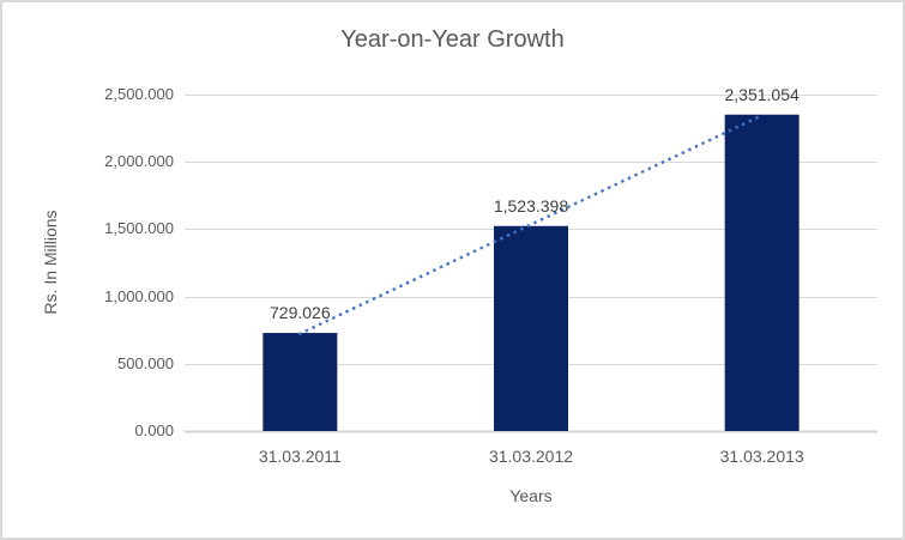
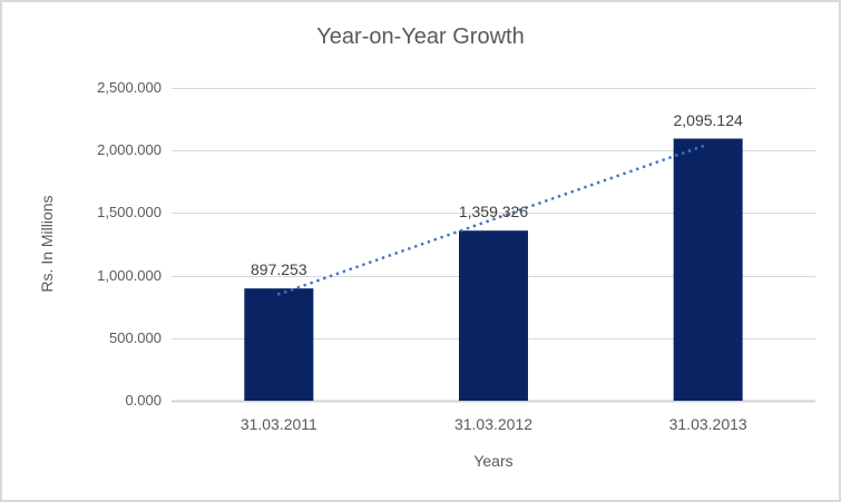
31.03.2011: 729.026 -> 897.253
31.03.2012: 1,523.398 -> 1,359.326
31.03.2013: 2,351.054 -> 2,095.124
